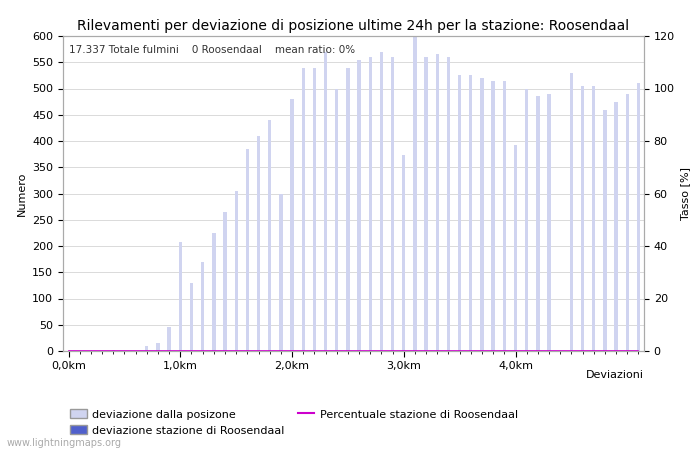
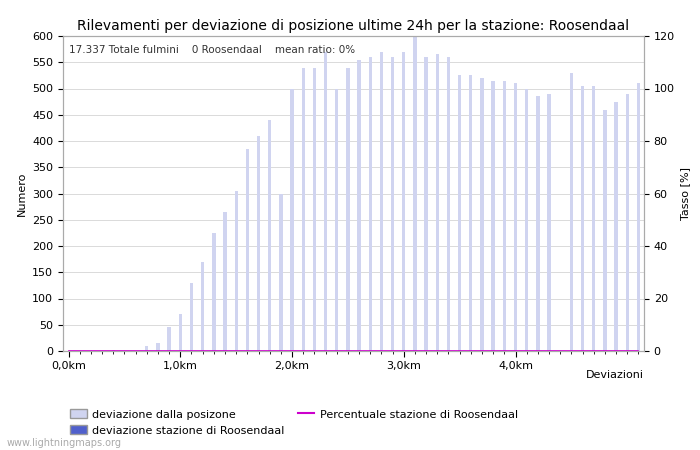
deviazione dalla posizone/1,0km: 208 -> 70
deviazione dalla posizone/2,0km: 480 -> 500
deviazione dalla posizone/3,0km: 374 -> 570
deviazione dalla posizone/4,0km: 392 -> 510
